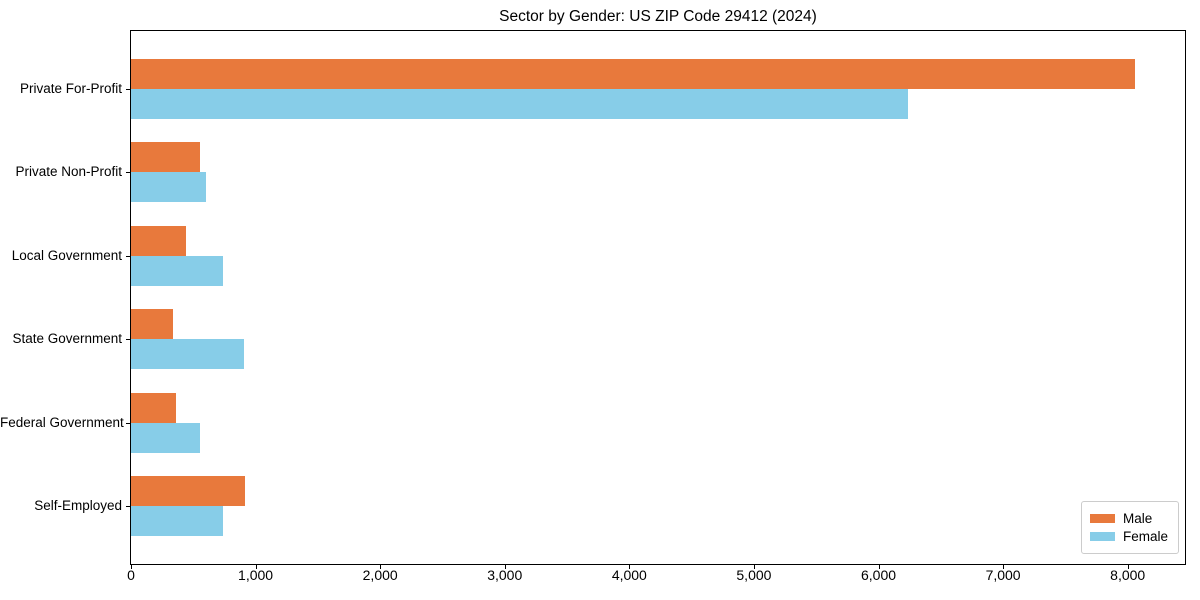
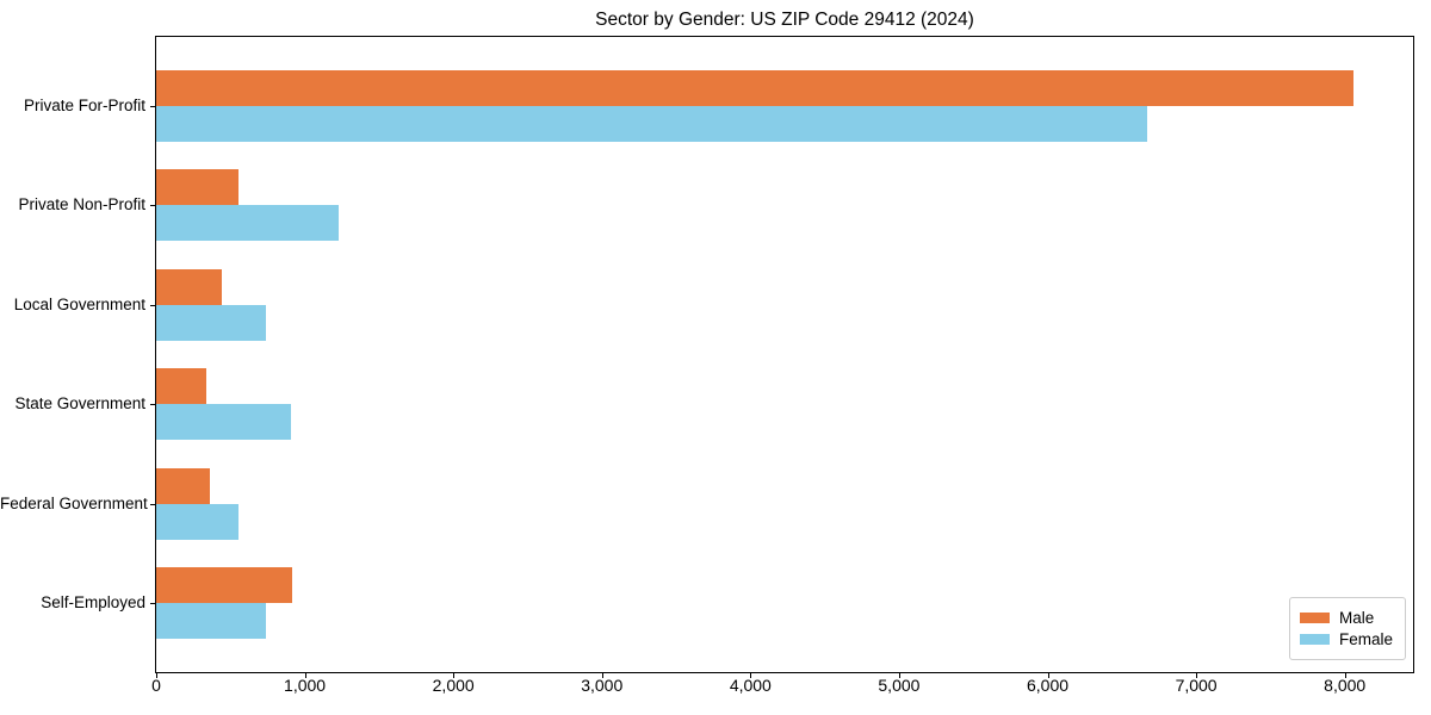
Female/Private For-Profit: 6240 -> 6670
Female/Private Non-Profit: 600 -> 1230
